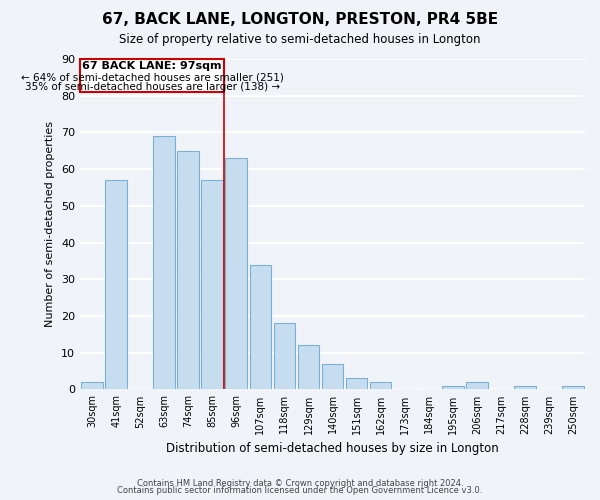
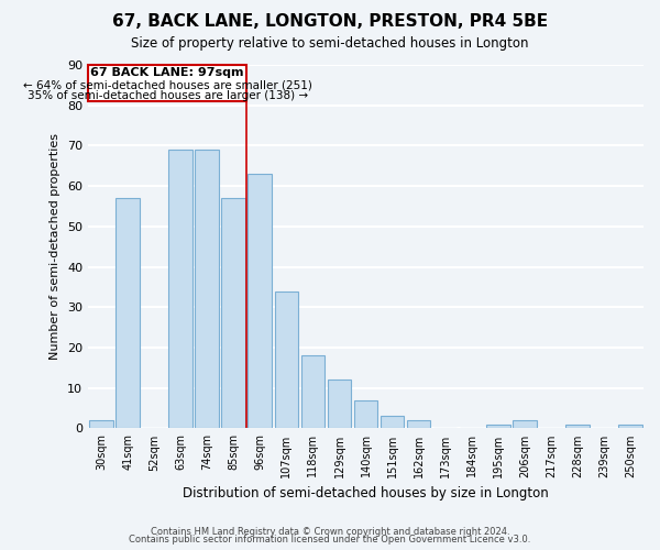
74sqm: 65 -> 69
